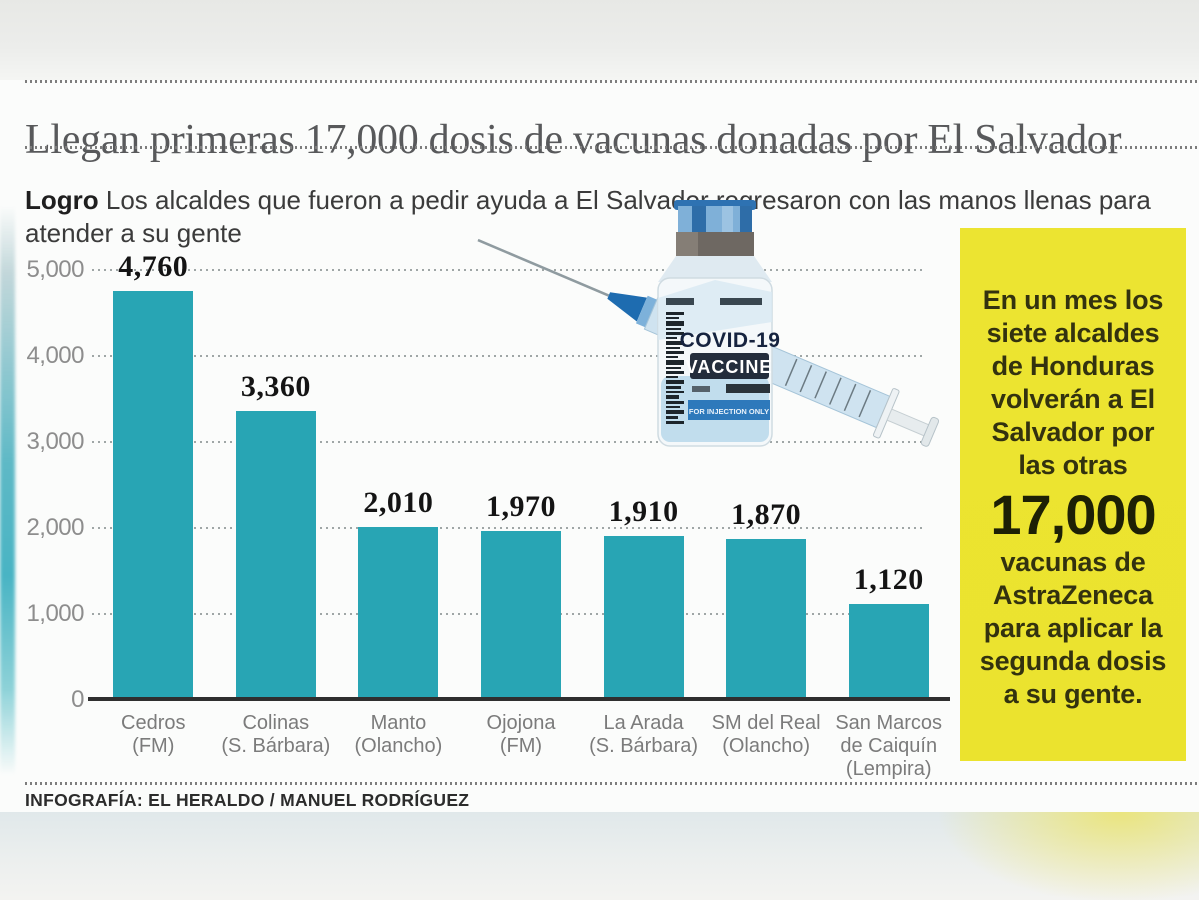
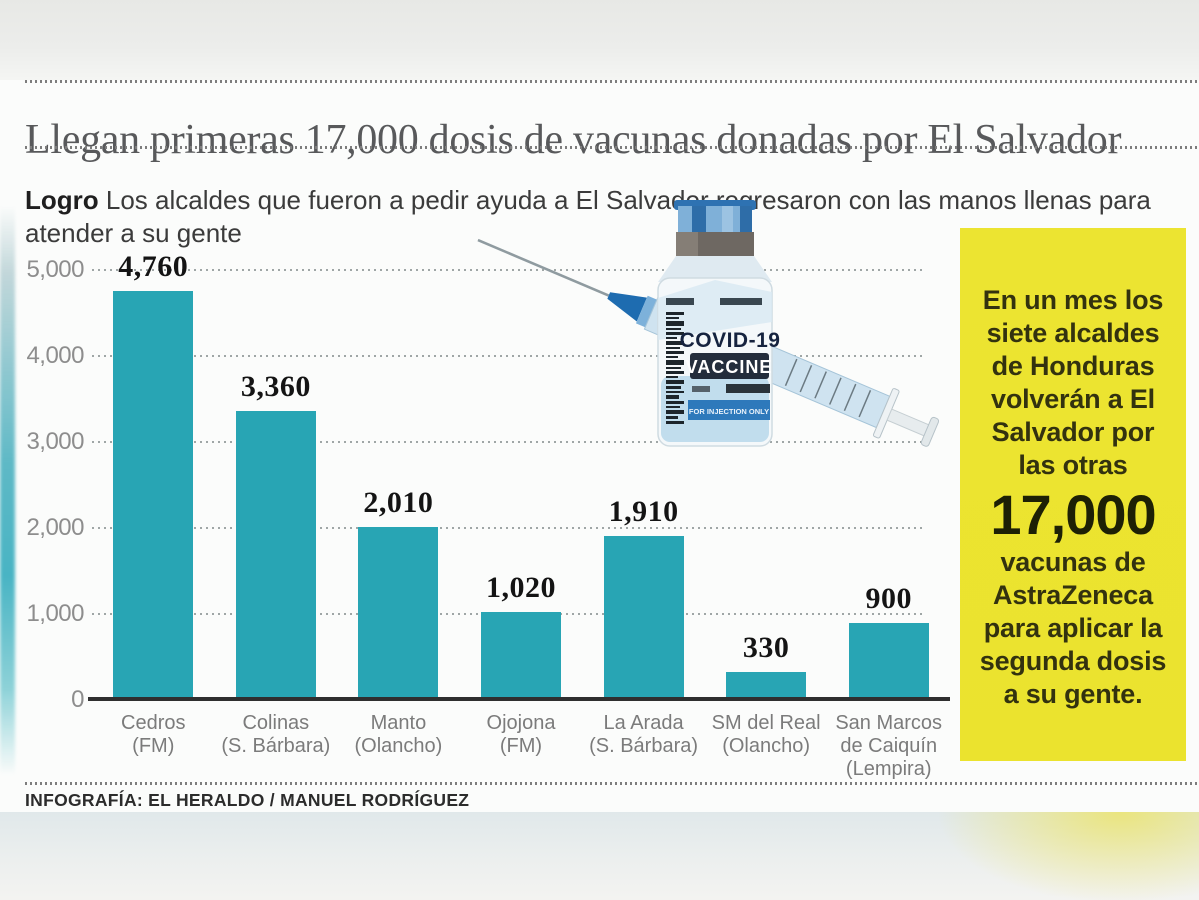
Ojojona (FM): 1,970 -> 1,020
SM del Real (Olancho): 1,870 -> 330
San Marcos de Caiquín (Lempira): 1,120 -> 900
